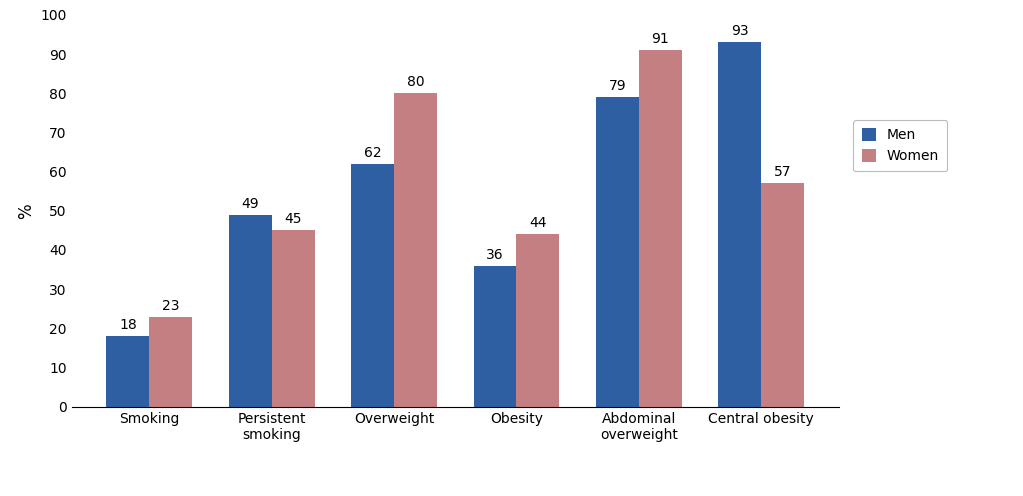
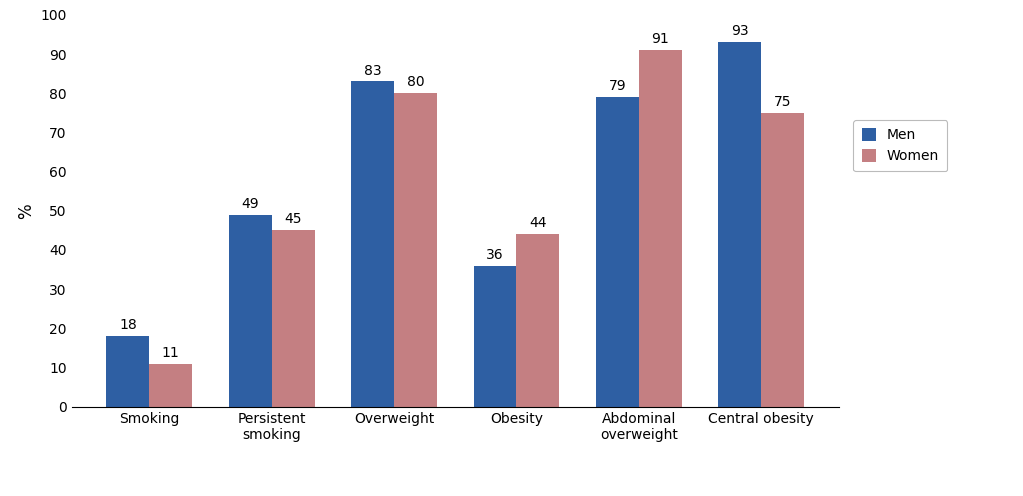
Women/Smoking: 23 -> 11
Men/Overweight: 62 -> 83
Women/Central obesity: 57 -> 75
